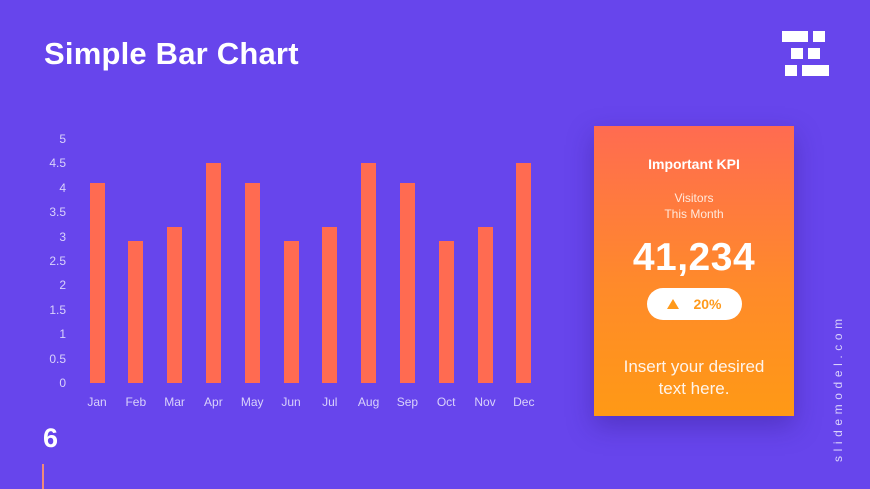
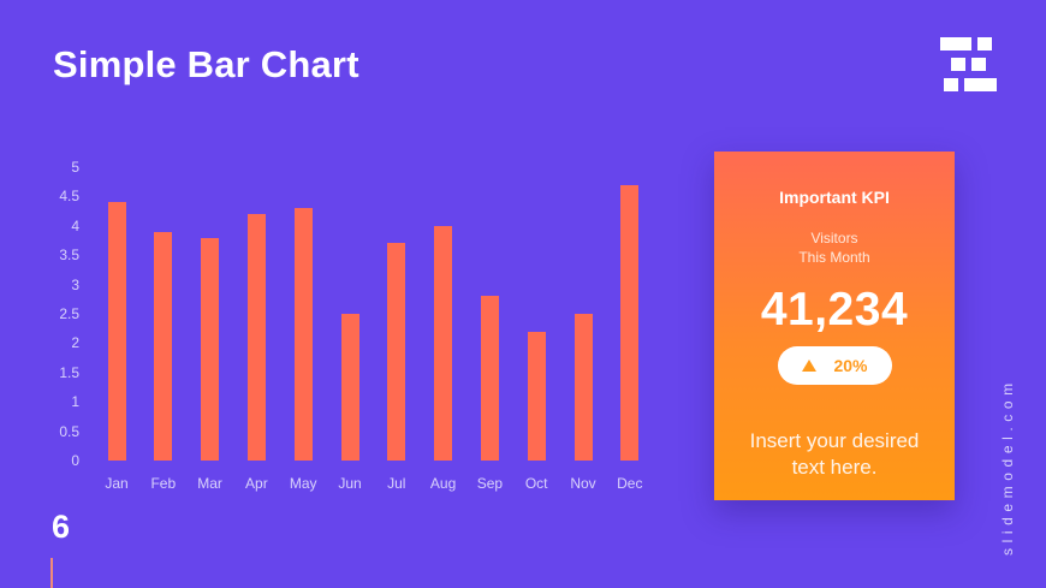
Jan: 4.1 -> 4.4
Feb: 2.9 -> 3.9
Mar: 3.2 -> 3.8
Apr: 4.5 -> 4.2
May: 4.1 -> 4.3
Jun: 2.9 -> 2.5
Jul: 3.2 -> 3.7
Aug: 4.5 -> 4.0
Sep: 4.1 -> 2.8
Oct: 2.9 -> 2.2
Nov: 3.2 -> 2.5
Dec: 4.5 -> 4.7
